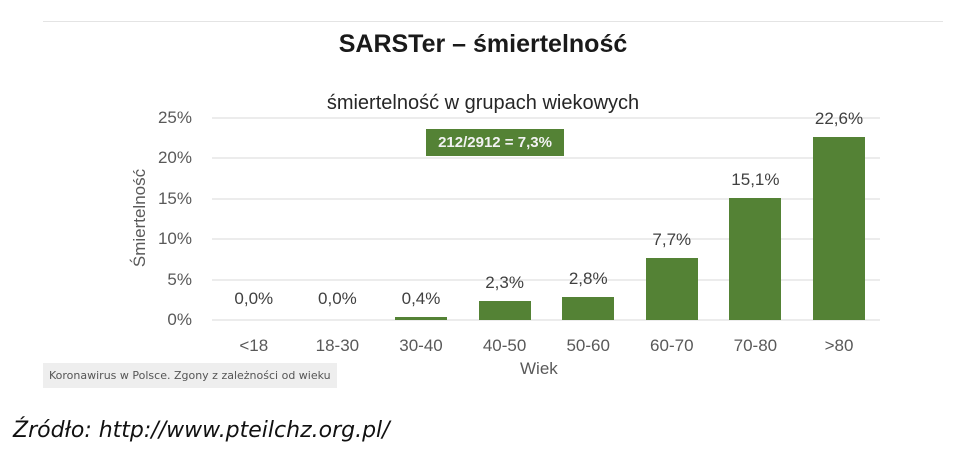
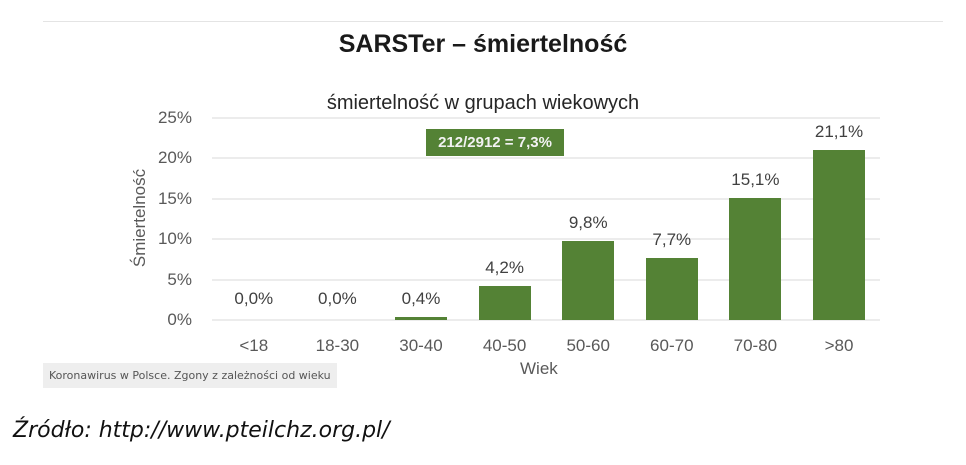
40-50: 2,3% -> 4,2%
50-60: 2,8% -> 9,8%
>80: 22,6% -> 21,1%
